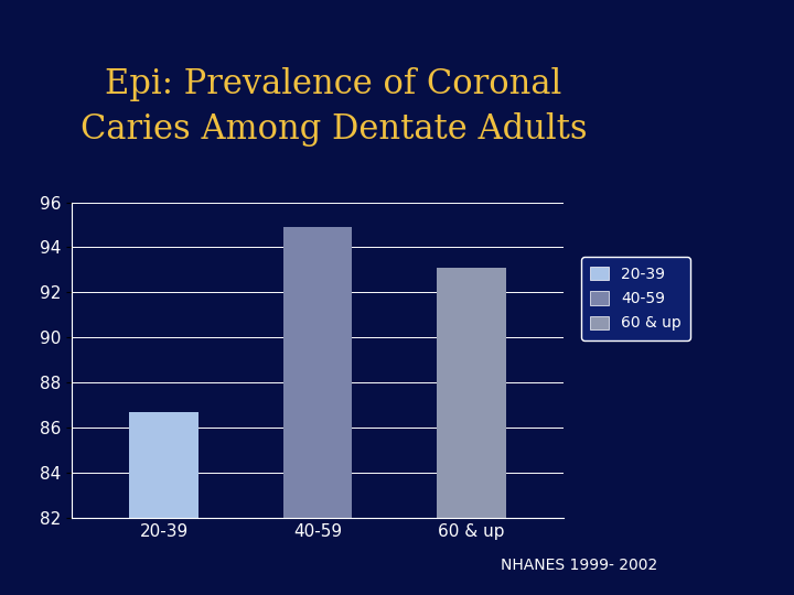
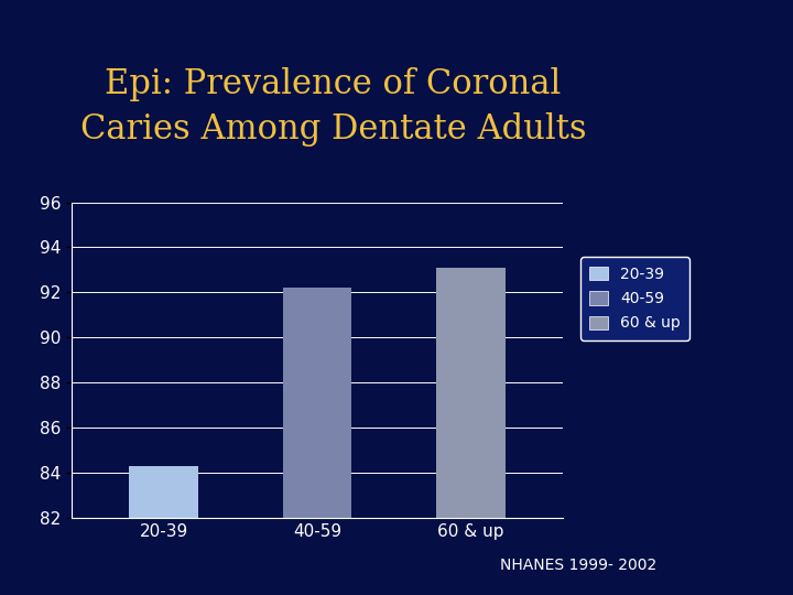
20-39: 86.7 -> 84.3
40-59: 94.9 -> 92.2
